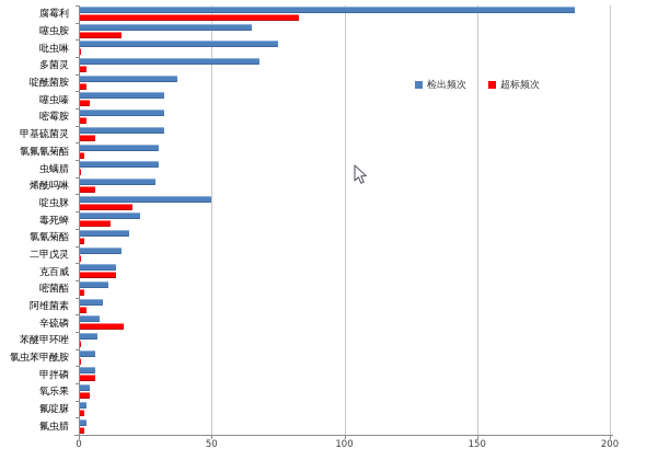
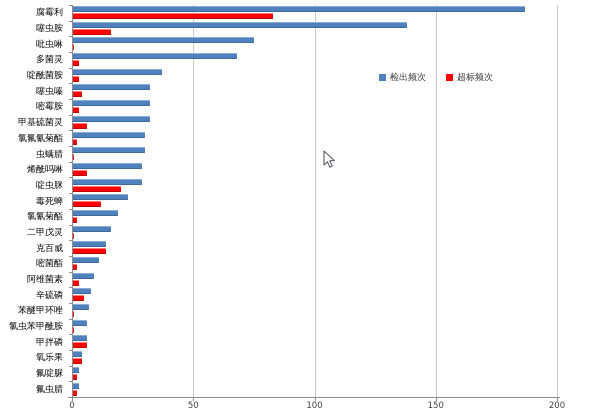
检出频次/噻虫胺: 65 -> 138
检出频次/啶虫脒: 50 -> 29
超标频次/辛硫磷: 17 -> 5
